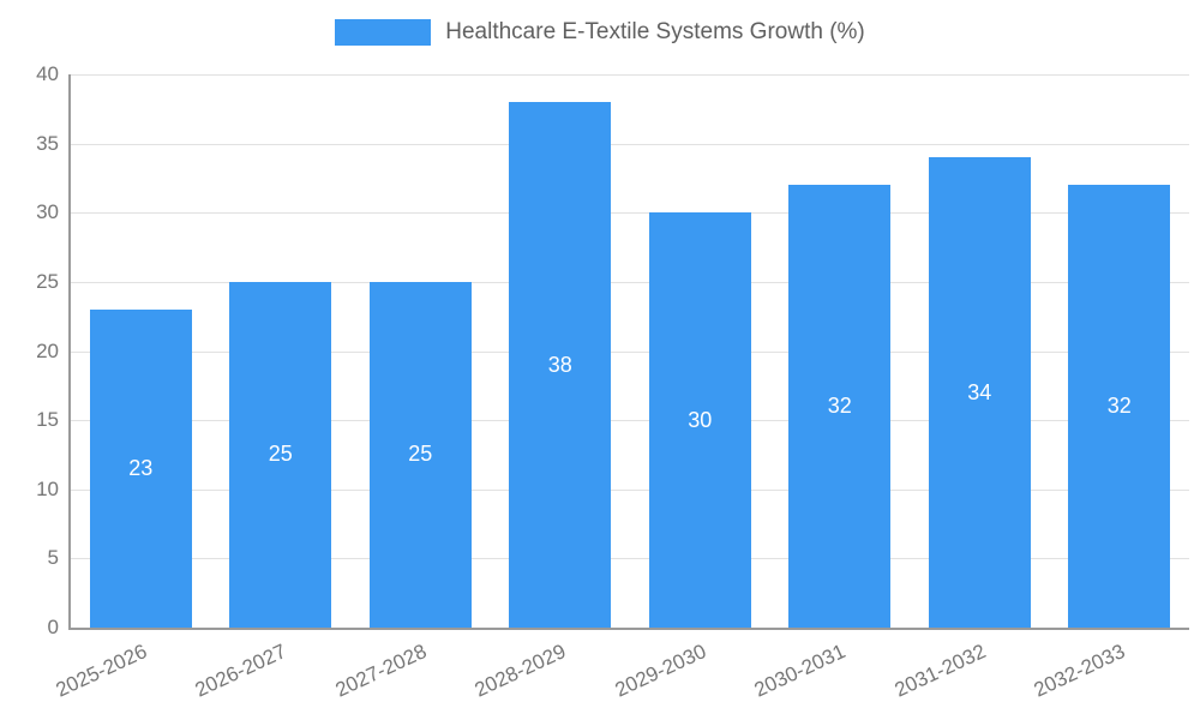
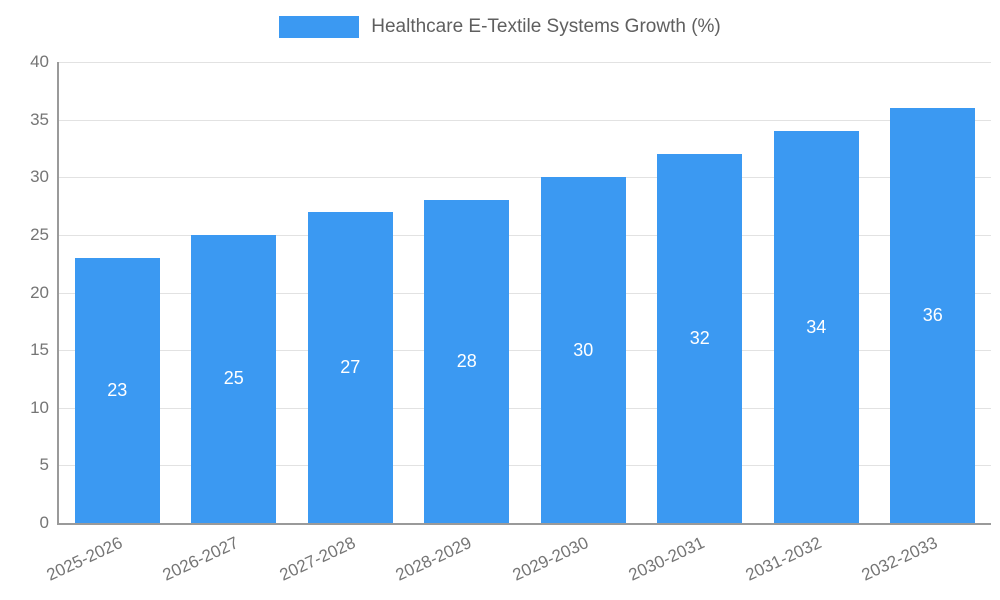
2027-2028: 25 -> 27
2028-2029: 38 -> 28
2032-2033: 32 -> 36
